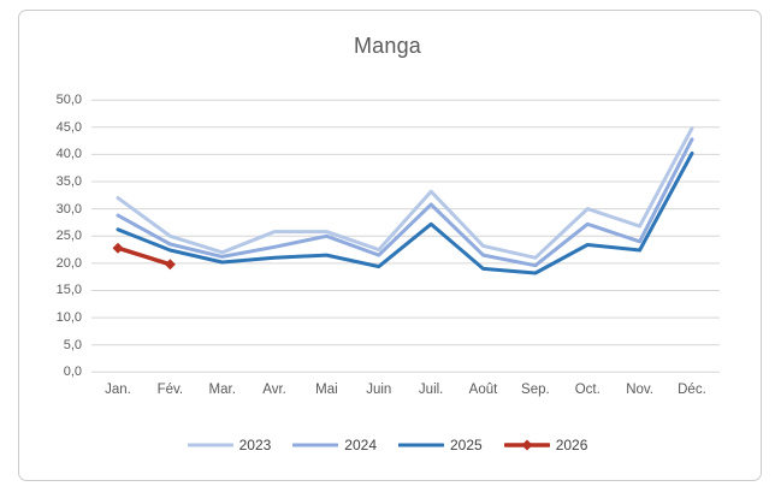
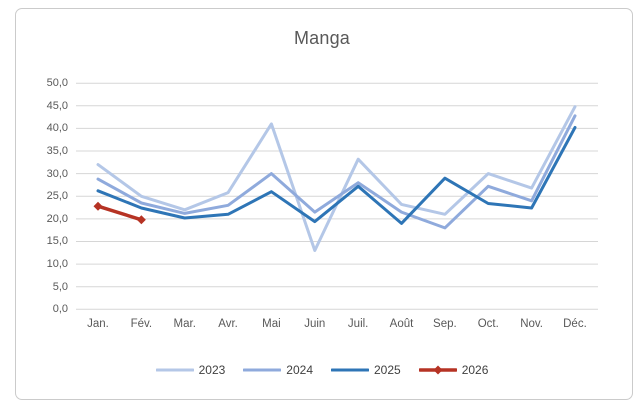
2023/Mai: 26 -> 41
2024/Mai: 25 -> 30
2025/Mai: 22 -> 26
2023/Juin: 22 -> 13
2024/Juil.: 31 -> 28
2024/Sep.: 20 -> 18
2025/Sep.: 18 -> 29
